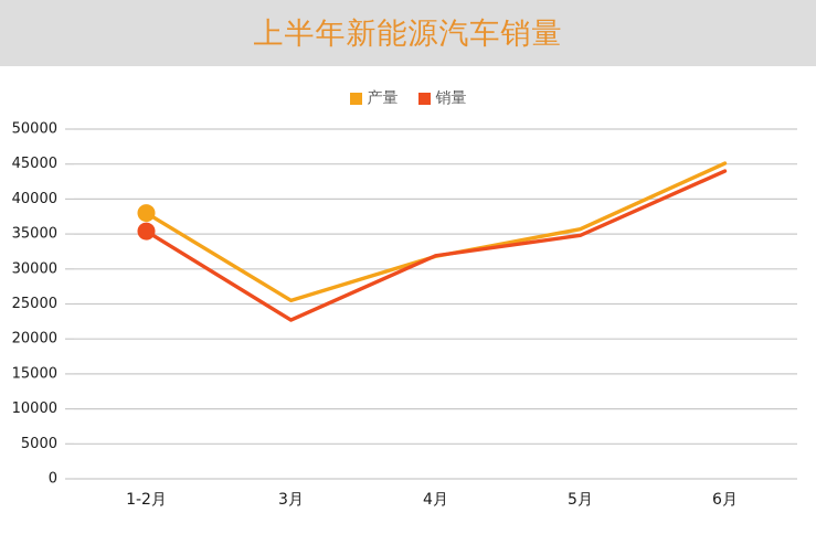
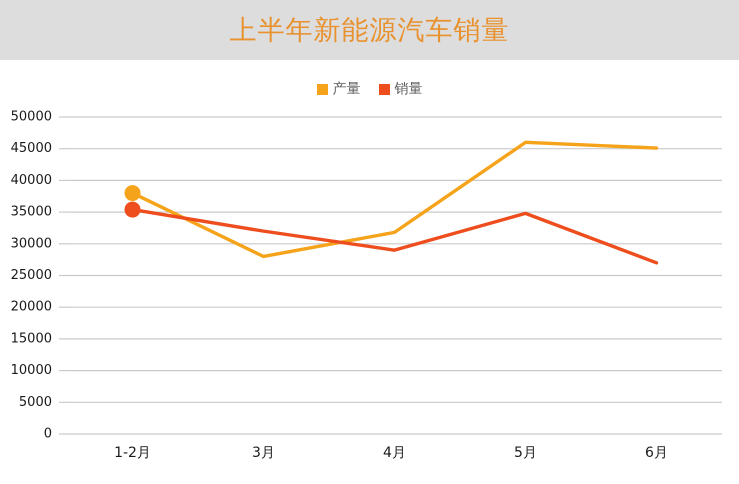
产量/3月: 26000 -> 28000
销量/3月: 23000 -> 32000
销量/4月: 32000 -> 29000
产量/5月: 36000 -> 46000
销量/6月: 44000 -> 27000
